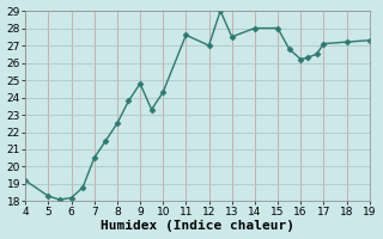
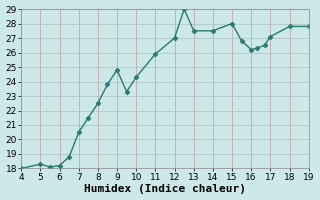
4: 19.2 -> 18.0
11: 27.6 -> 25.9
14: 28.0 -> 27.5
18: 27.2 -> 27.8
19: 27.3 -> 27.8
